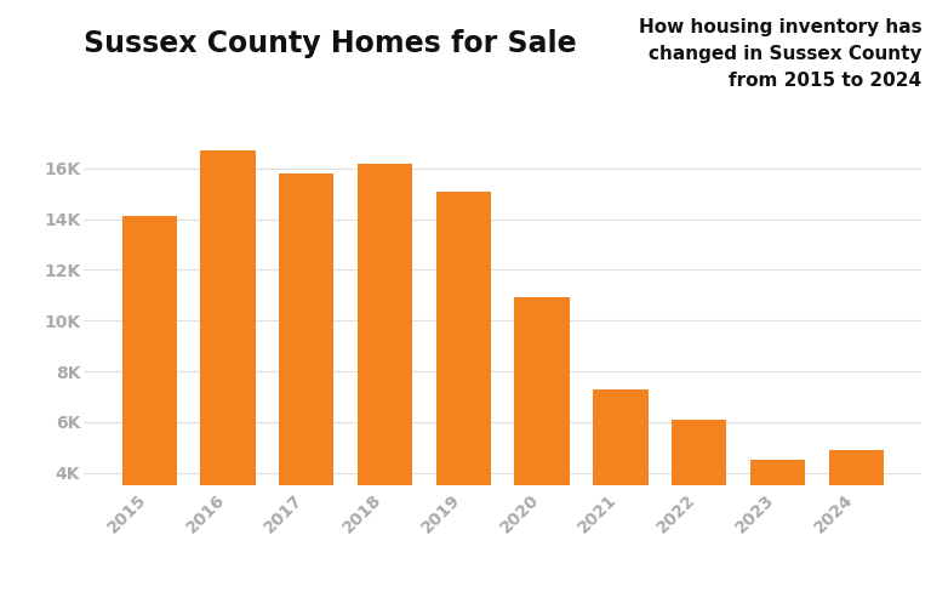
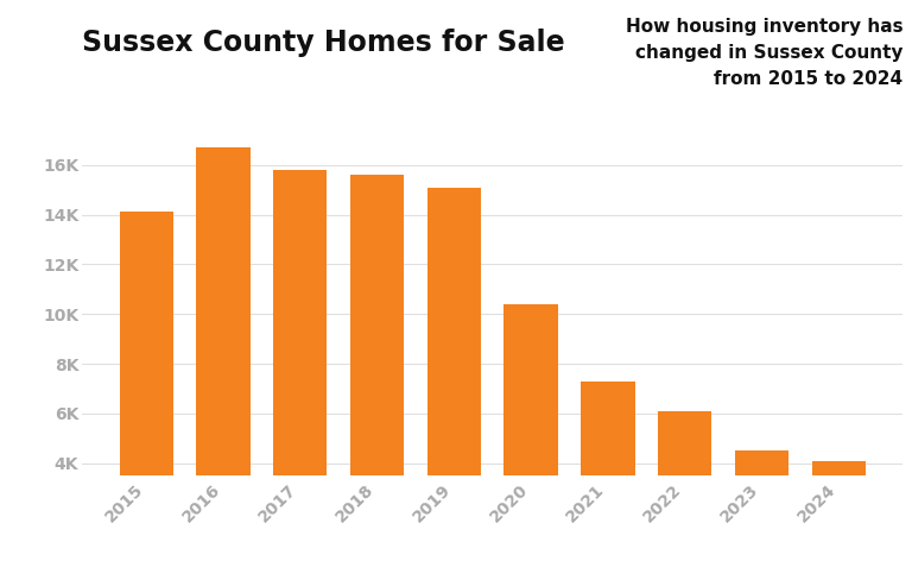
2018: 16.2K -> 15.6K
2020: 10.9K -> 10.4K
2024: 4.9K -> 4.1K
